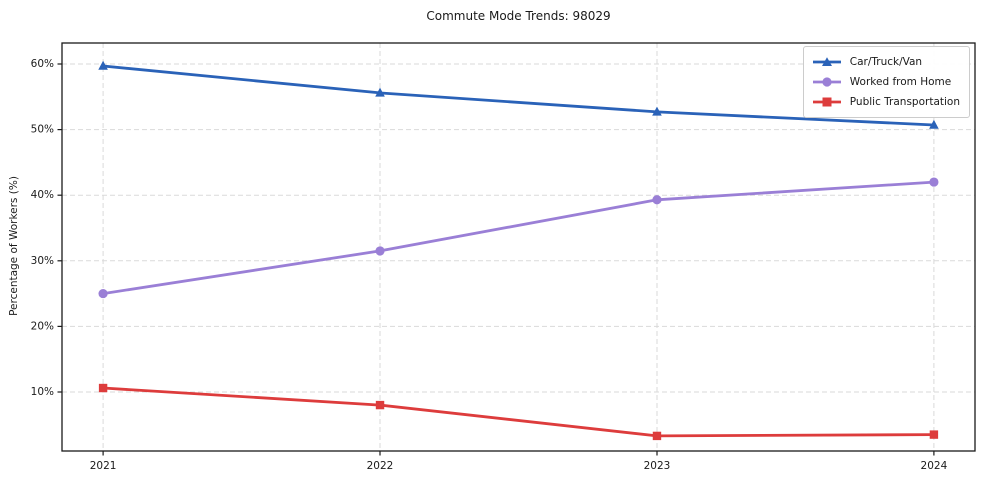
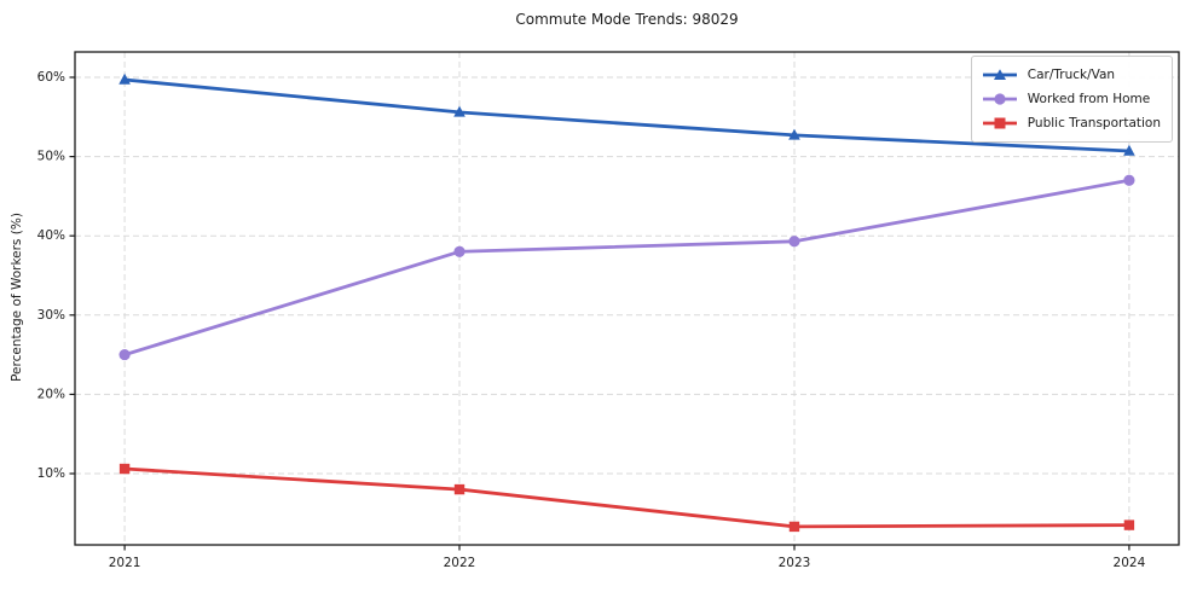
Worked from Home/2022: 32% -> 38%
Worked from Home/2024: 42% -> 47%
